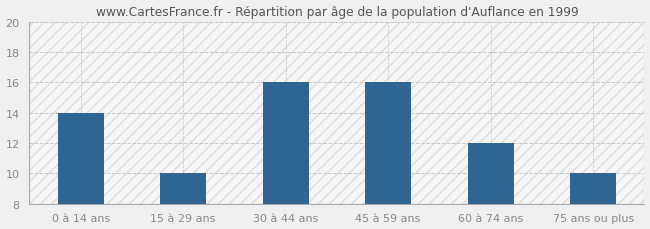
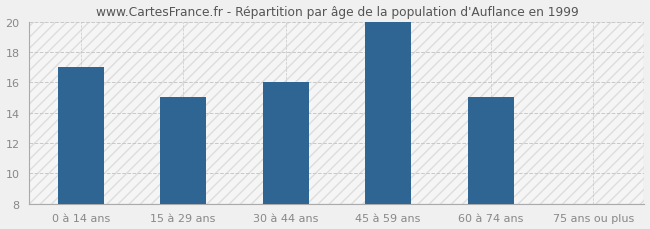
0 à 14 ans: 14 -> 17
15 à 29 ans: 10 -> 15
45 à 59 ans: 16 -> 20
60 à 74 ans: 12 -> 15
75 ans ou plus: 10 -> 8
